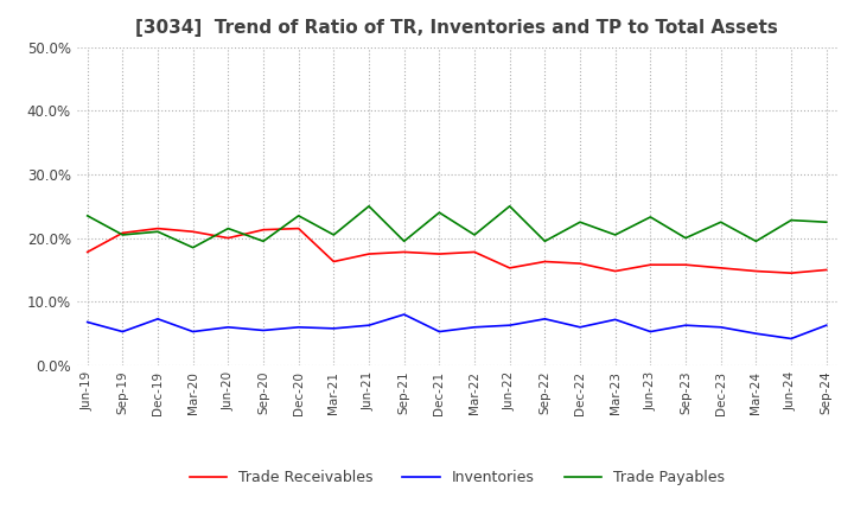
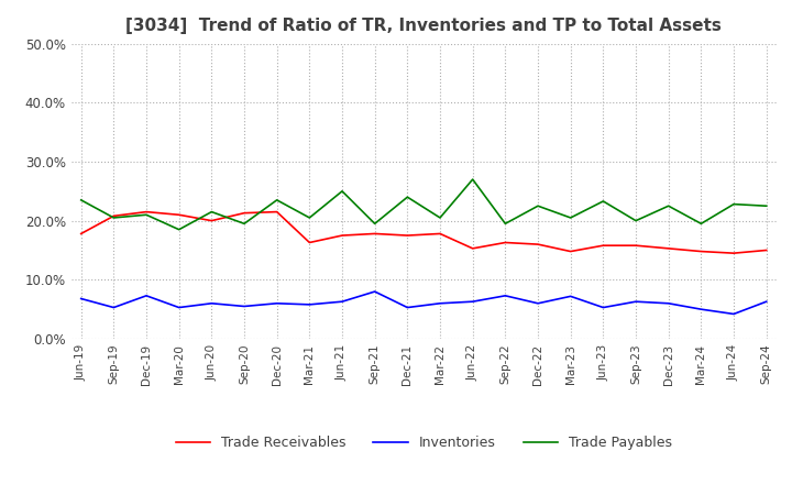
Trade Payables/Jun-22: 25.0% -> 27.0%
